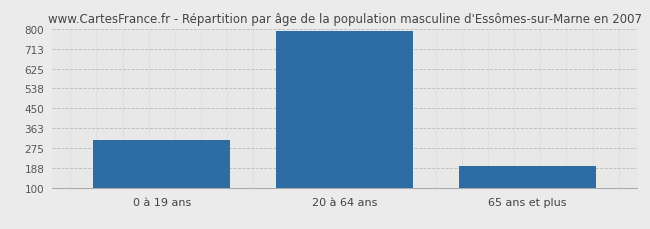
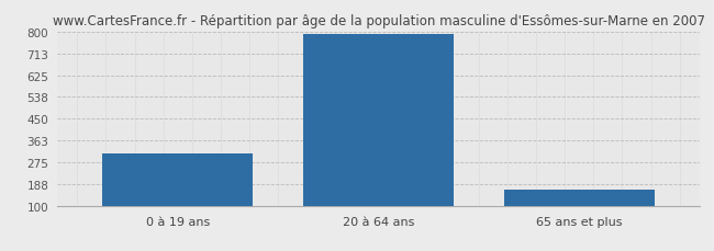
65 ans et plus: 195 -> 163
